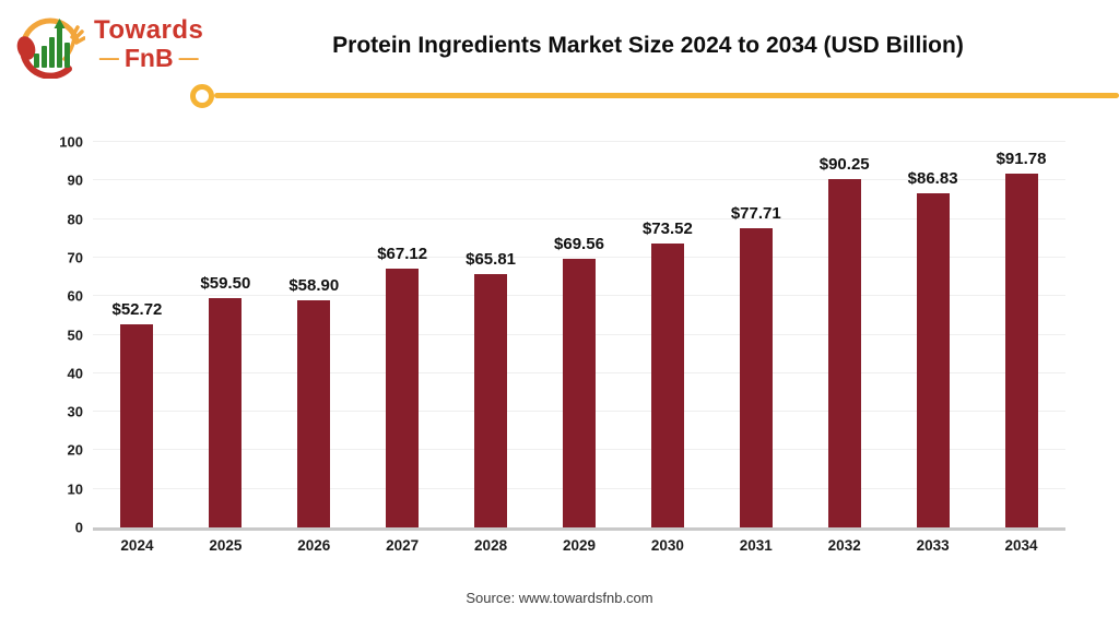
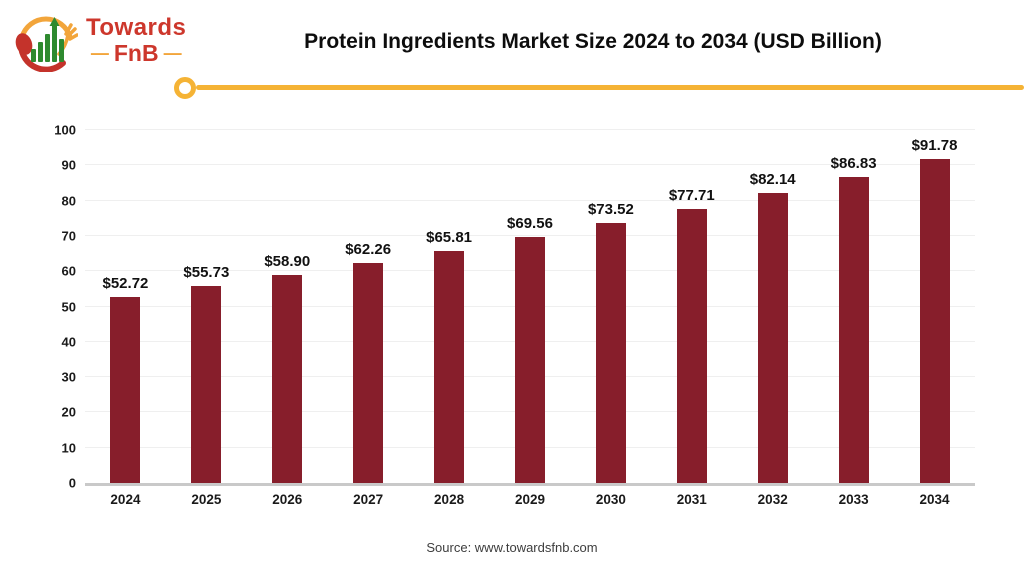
2025: $59.50 -> $55.73
2027: $67.12 -> $62.26
2032: $90.25 -> $82.14
